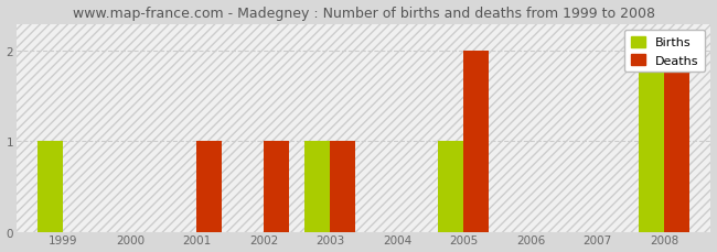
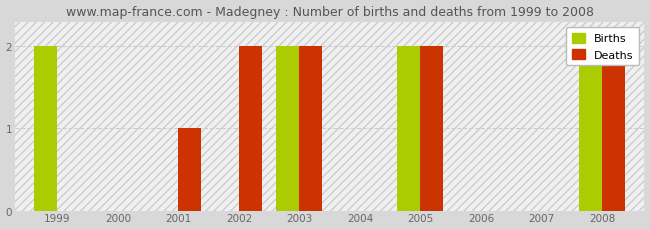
Births/1999: 1 -> 2
Deaths/2002: 1 -> 2
Births/2003: 1 -> 2
Deaths/2003: 1 -> 2
Births/2005: 1 -> 2
